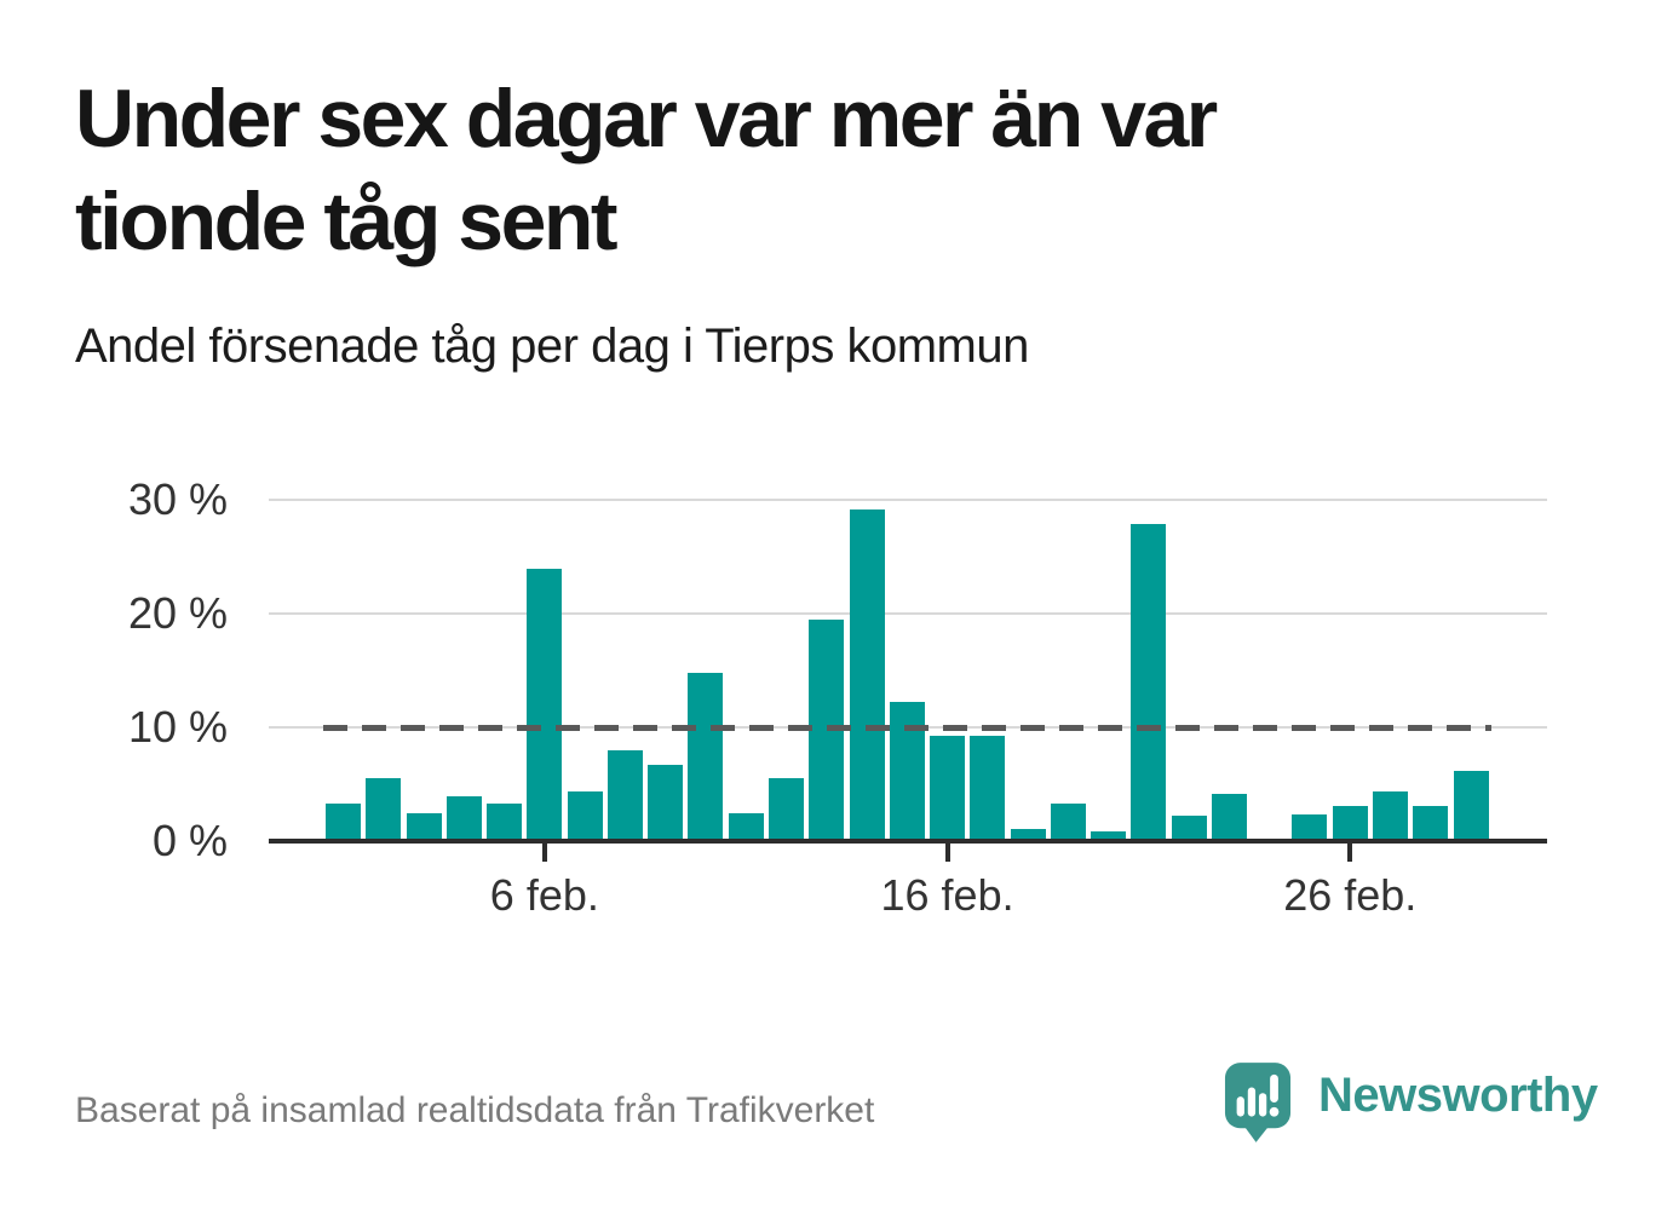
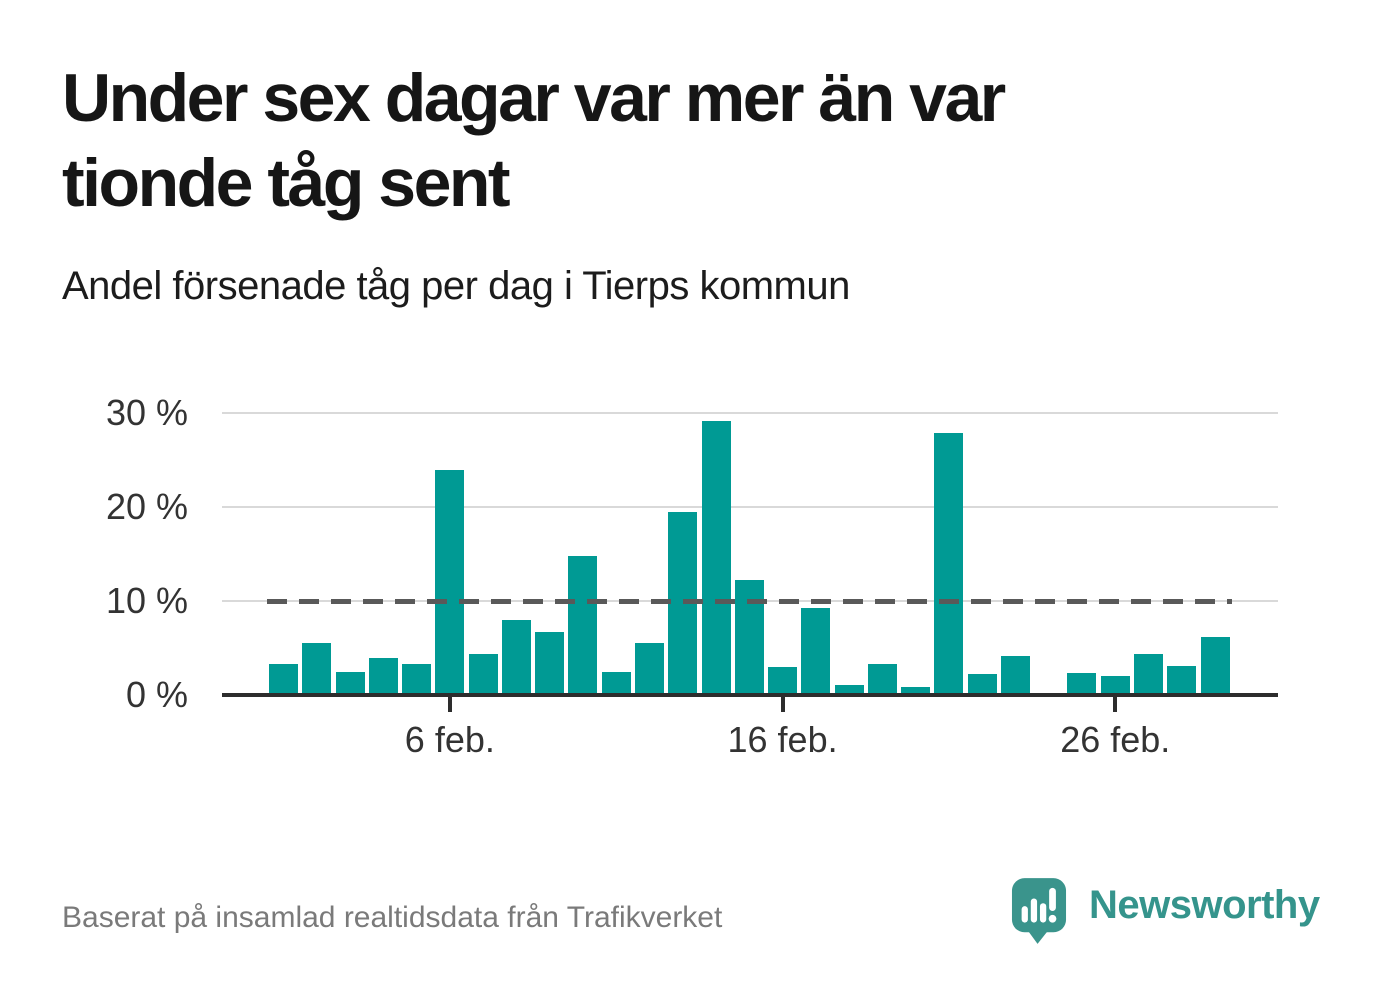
16 feb.: 9% -> 3%
26 feb.: 3% -> 2%
